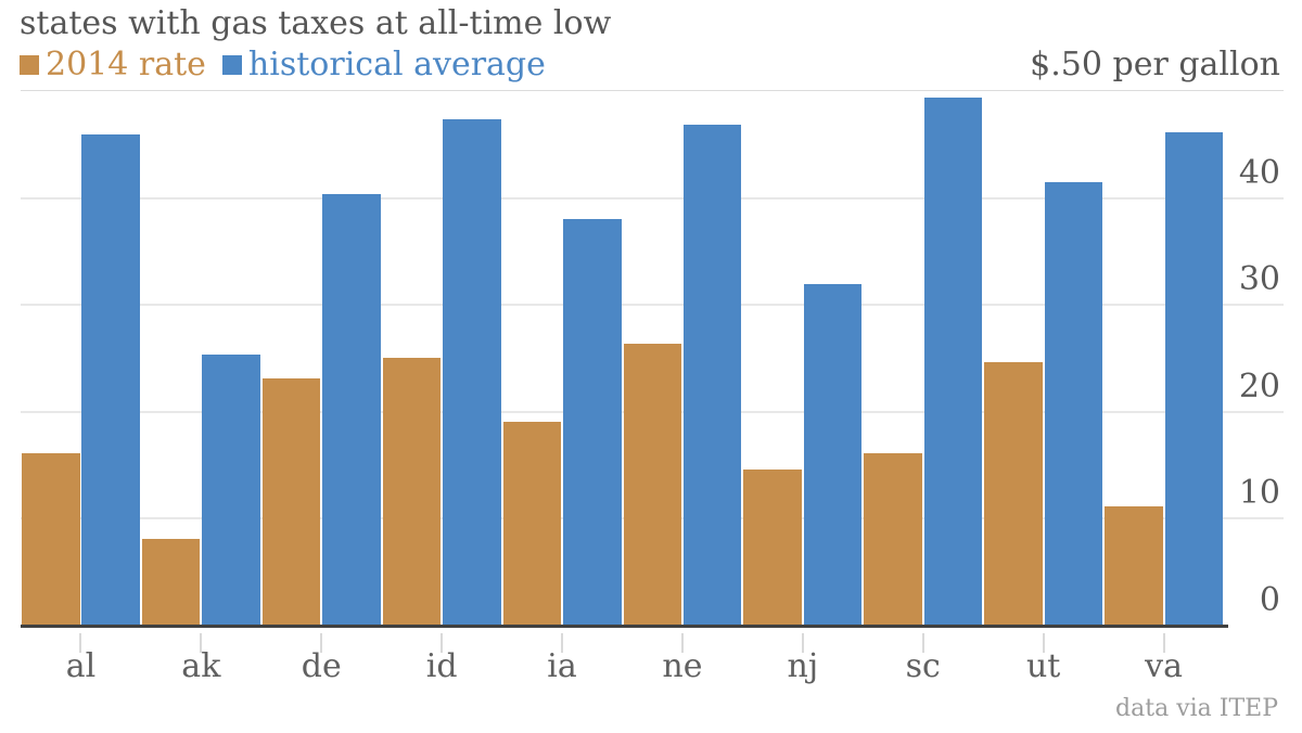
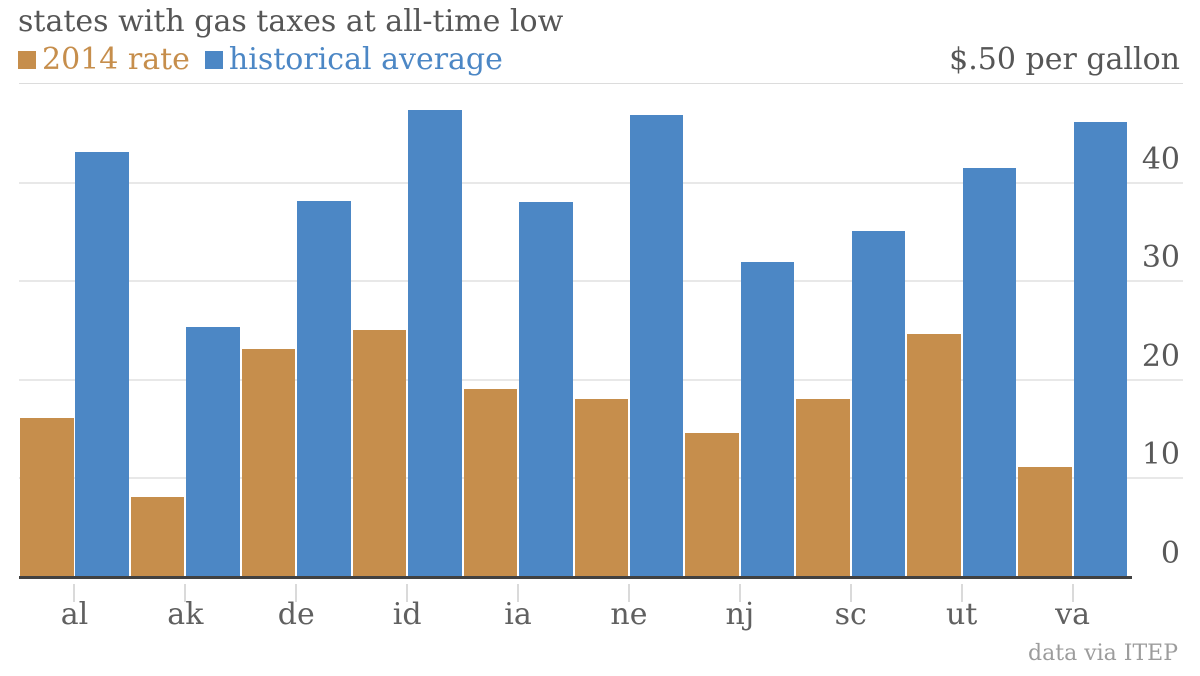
historical average/al: 46 -> 43
historical average/de: 40 -> 38
2014 rate/ne: 26 -> 18
2014 rate/sc: 16 -> 18
historical average/sc: 49 -> 35
